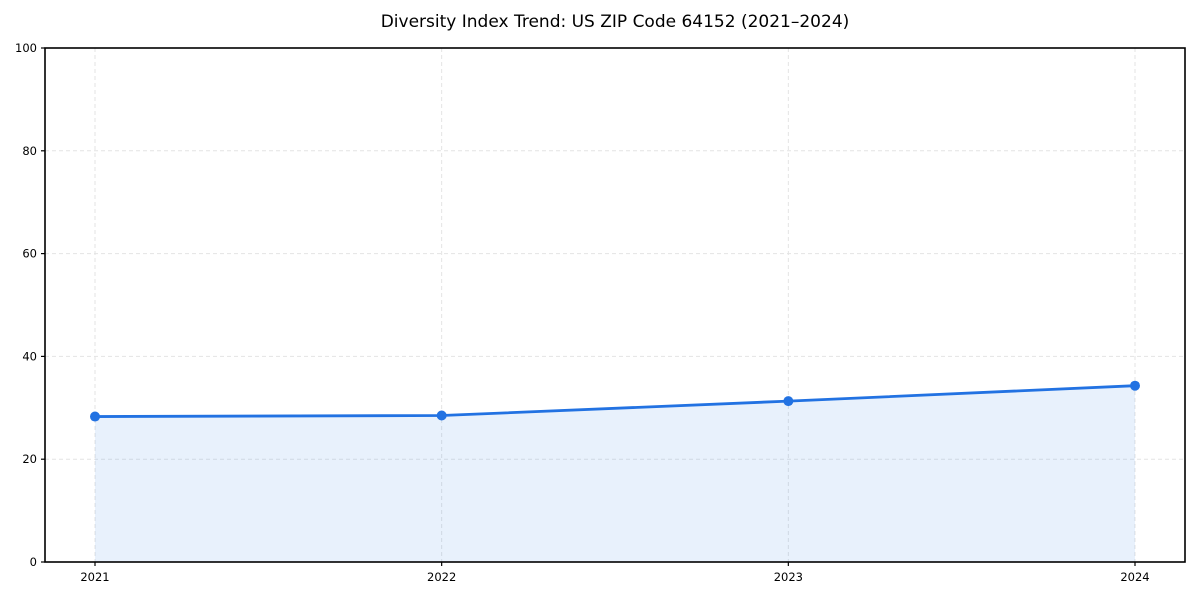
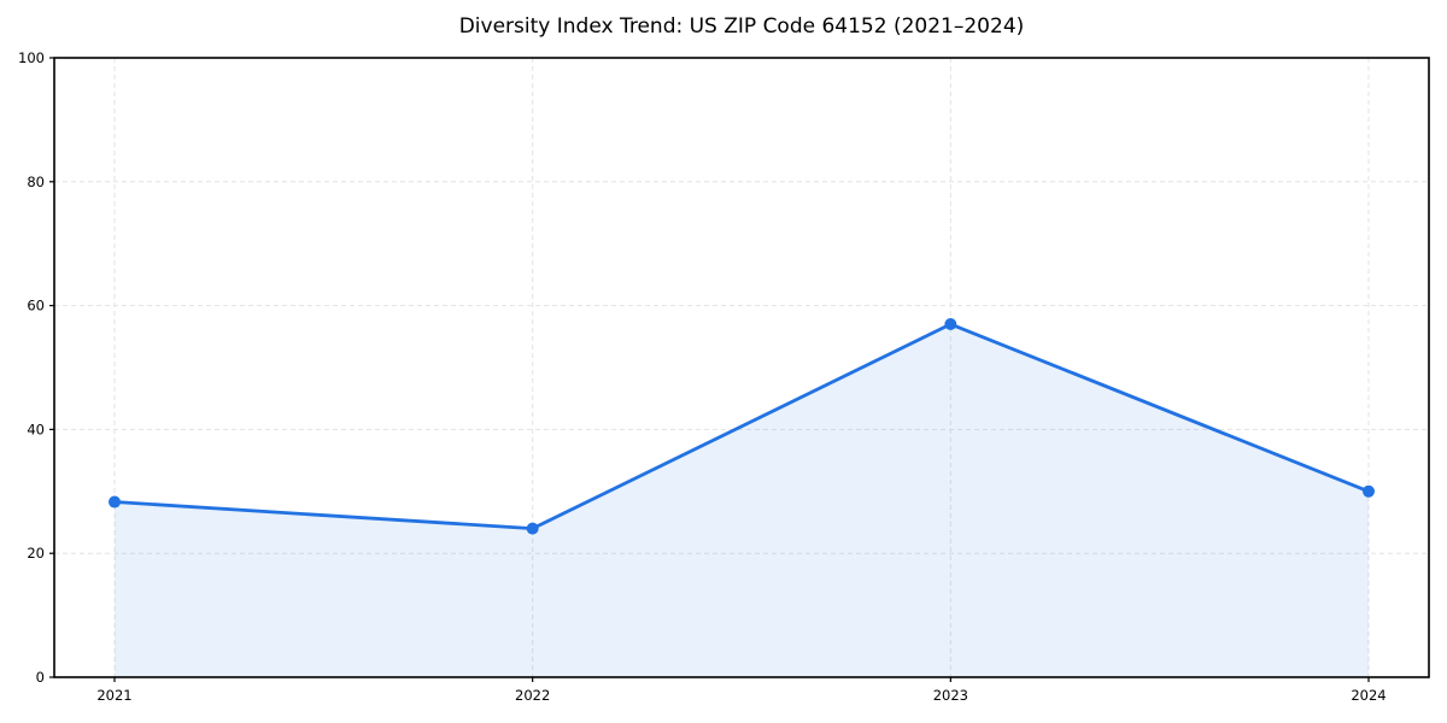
2022: 28 -> 24
2023: 31 -> 57
2024: 34 -> 30
